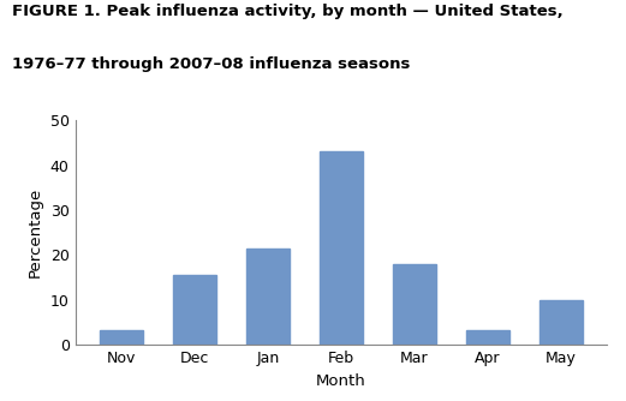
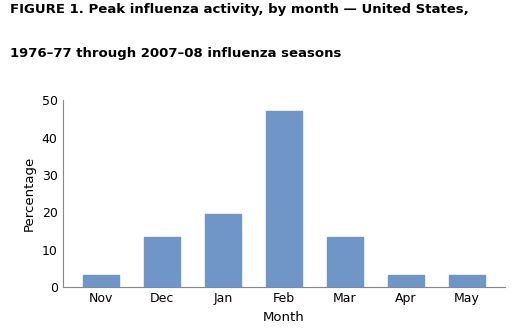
Dec: 15.5 -> 13.5
Jan: 21.5 -> 19.5
Feb: 43.0 -> 47.0
Mar: 18.0 -> 13.5
May: 10.0 -> 3.2
